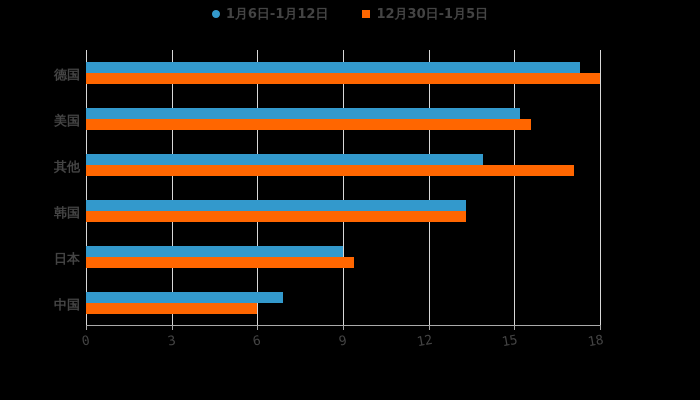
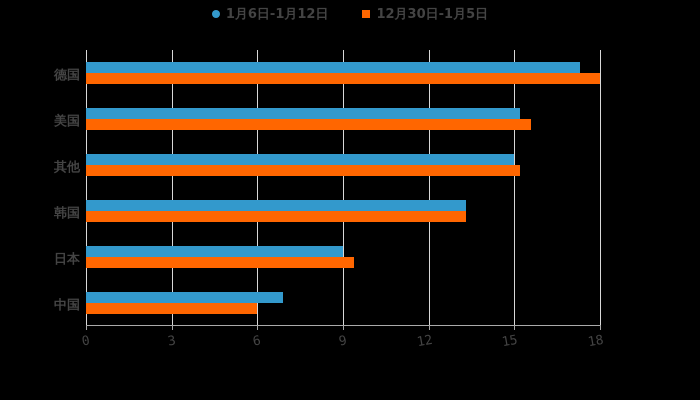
1月6日-1月12日/其他: 13.9 -> 15.0
12月30日-1月5日/其他: 17.1 -> 15.2
